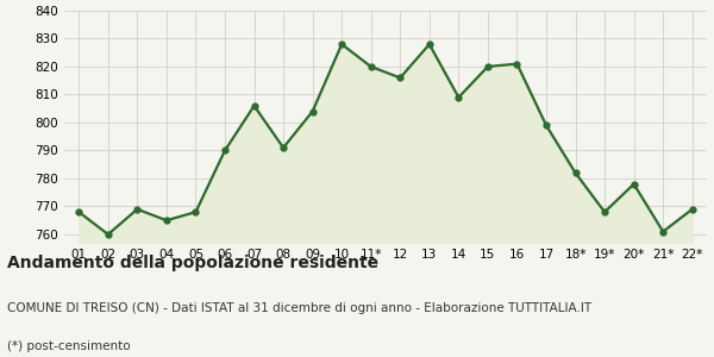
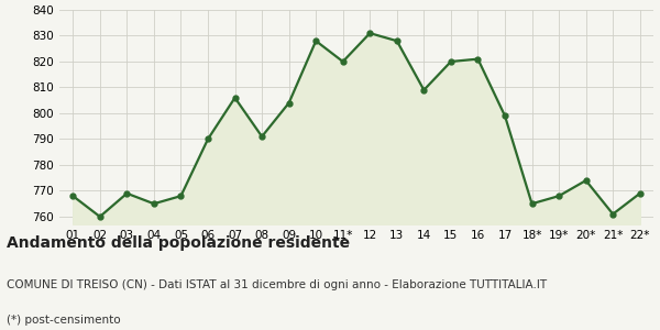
12: 816 -> 831
18*: 782 -> 765
20*: 778 -> 774
